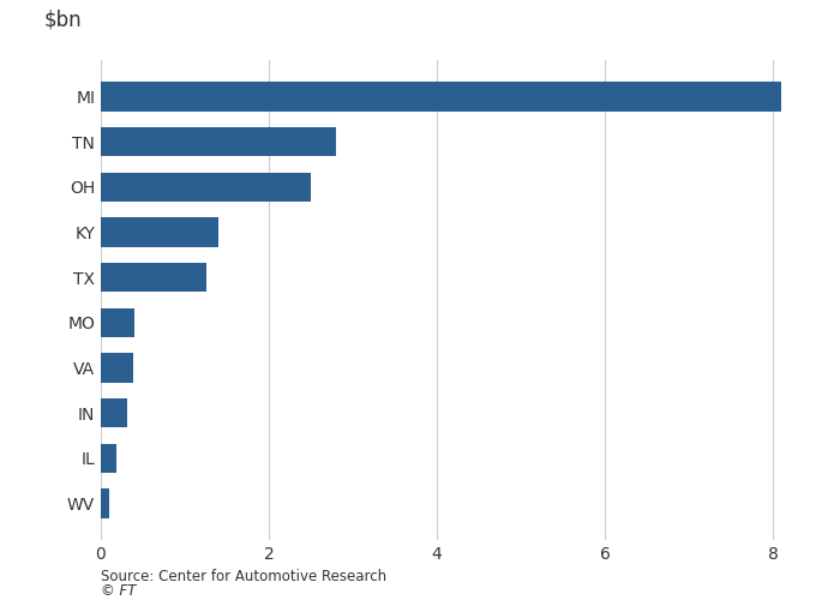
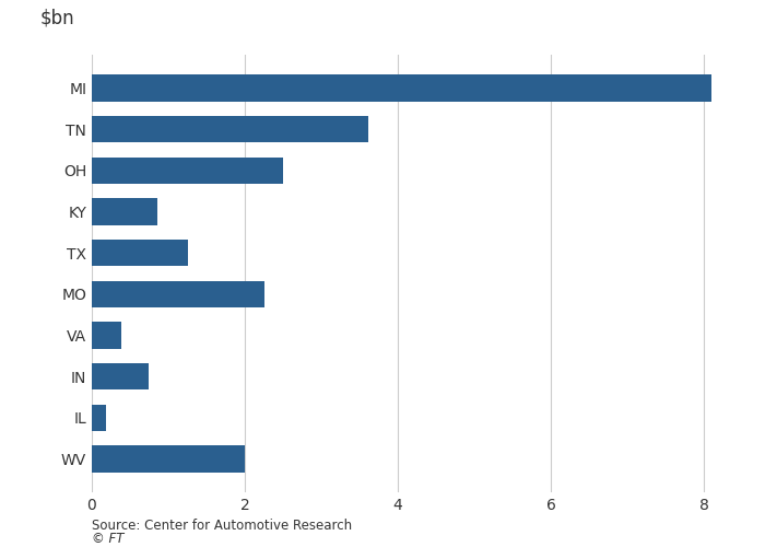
TN: 2.80 -> 3.62
KY: 1.40 -> 0.86
MO: 0.40 -> 2.26
IN: 0.32 -> 0.74
WV: 0.10 -> 2.00
